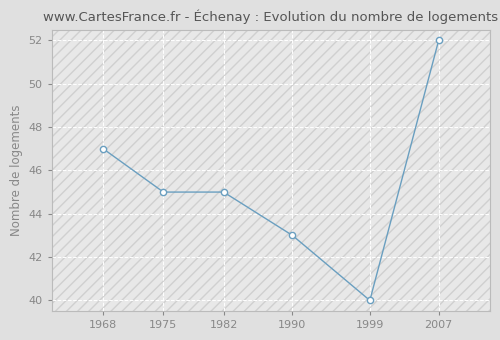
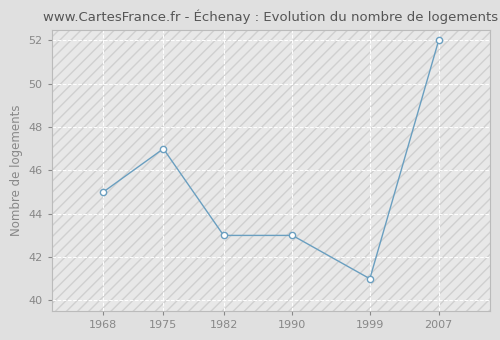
1968: 47 -> 45
1975: 45 -> 47
1982: 45 -> 43
1999: 40 -> 41
